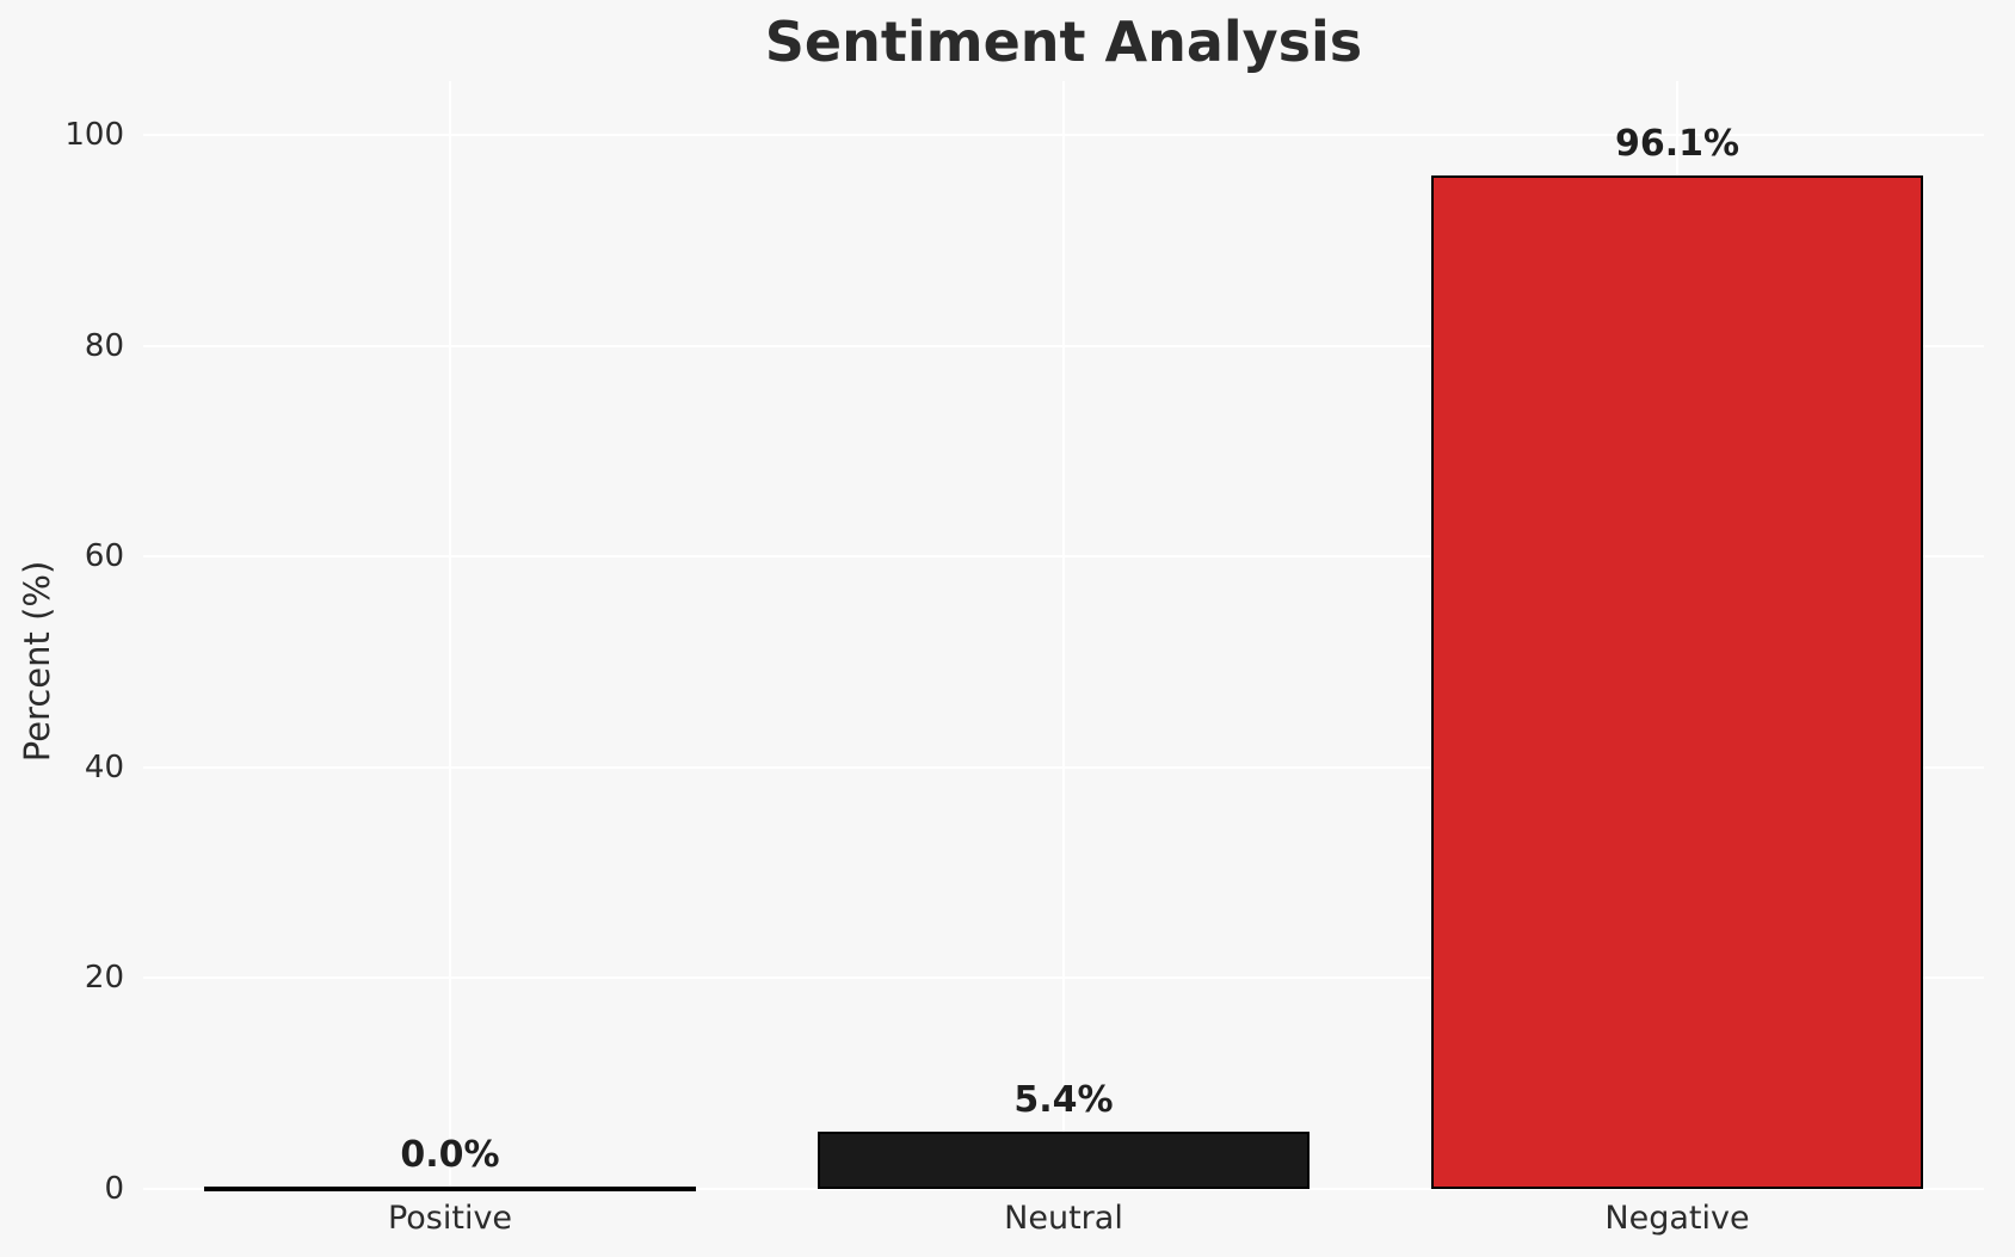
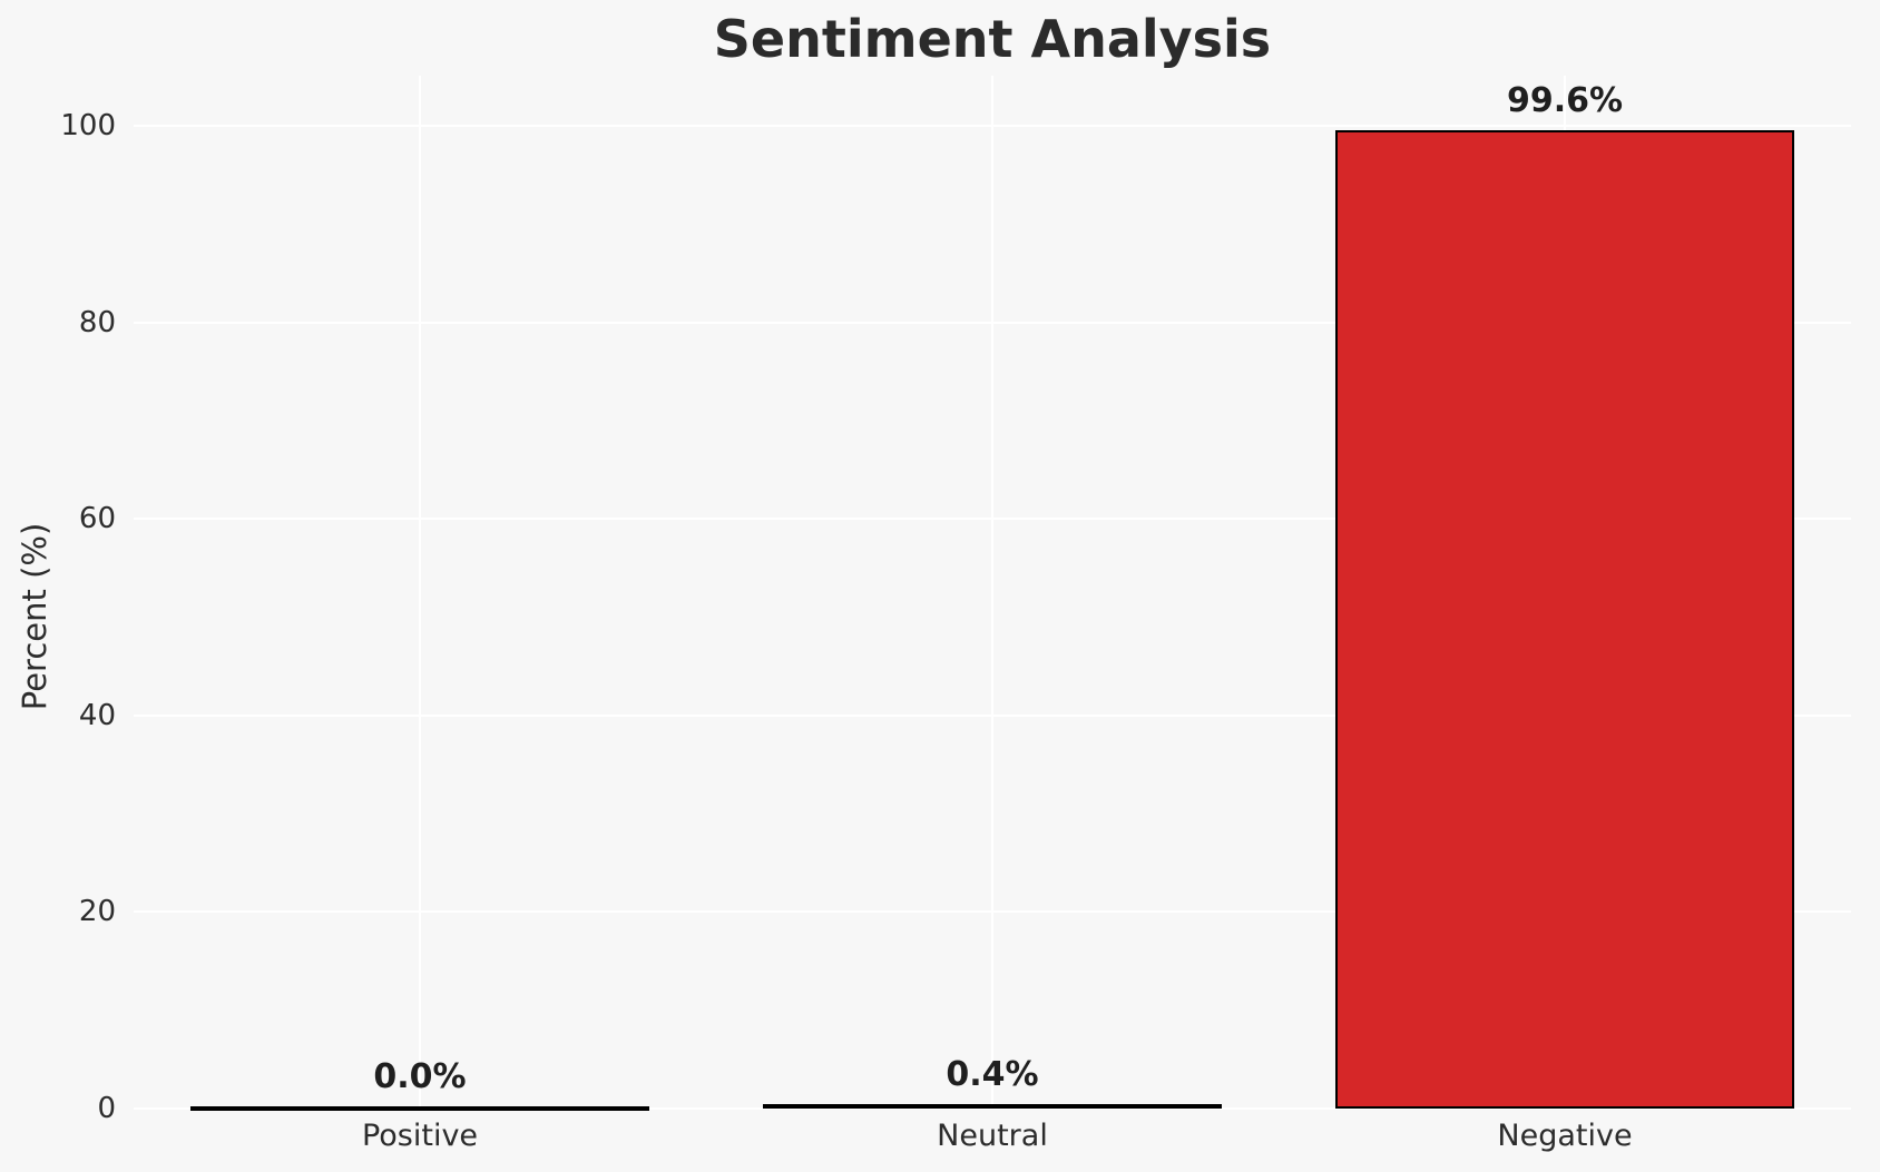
Neutral: 5.4% -> 0.4%
Negative: 96.1% -> 99.6%
